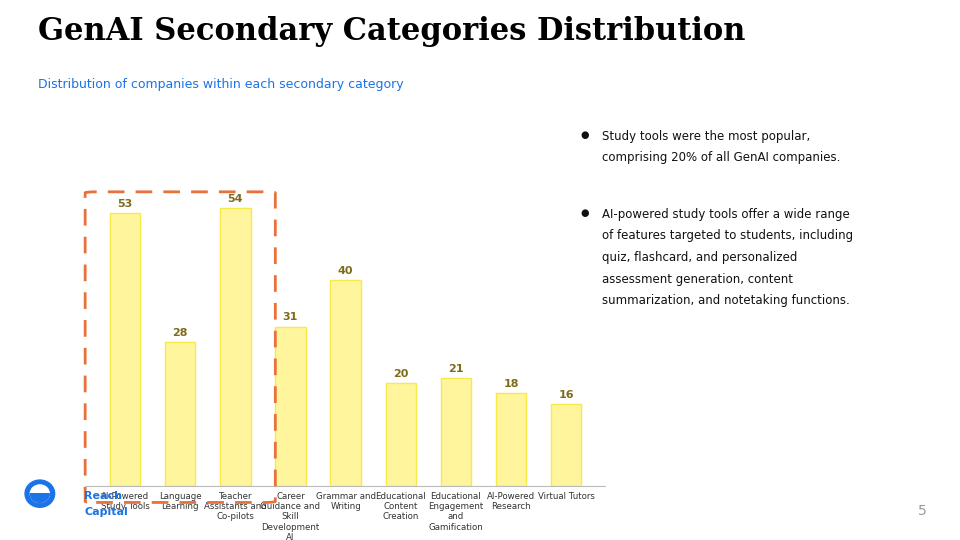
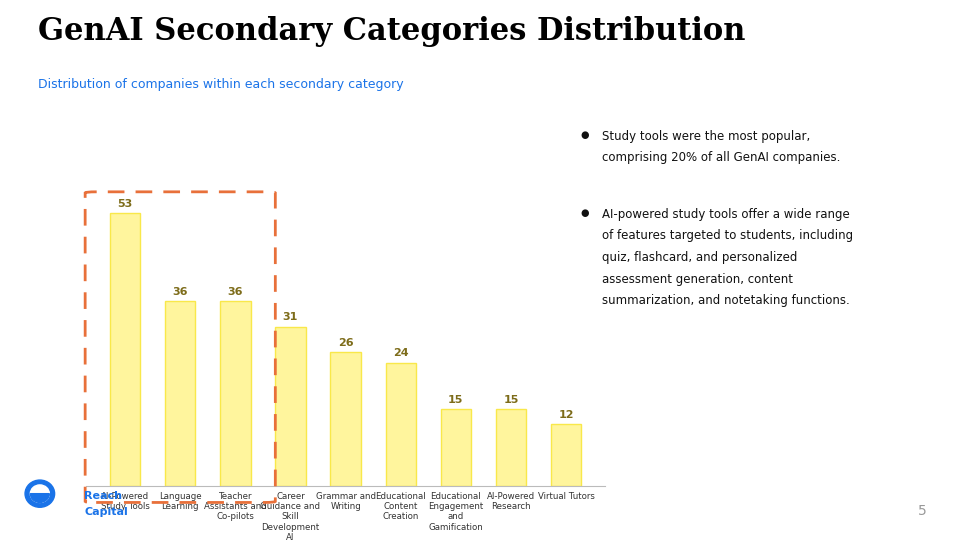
Language Learning: 28 -> 36
Teacher Assistants and Co-pilots: 54 -> 36
Grammar and Writing: 40 -> 26
Educational Content Creation: 20 -> 24
Educational Engagement and Gamification: 21 -> 15
AI-Powered Research: 18 -> 15
Virtual Tutors: 16 -> 12
